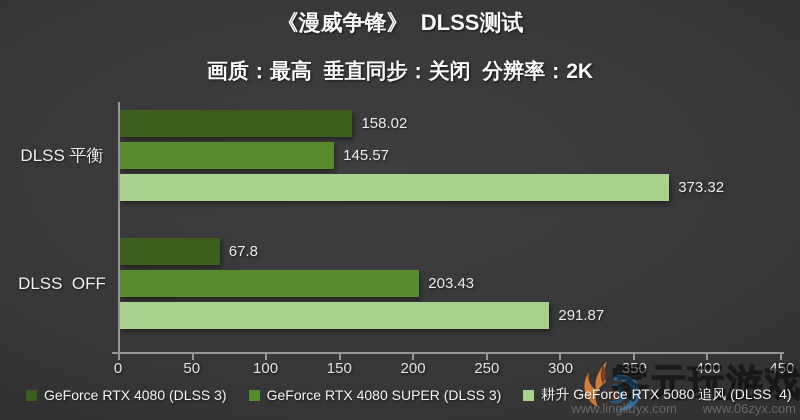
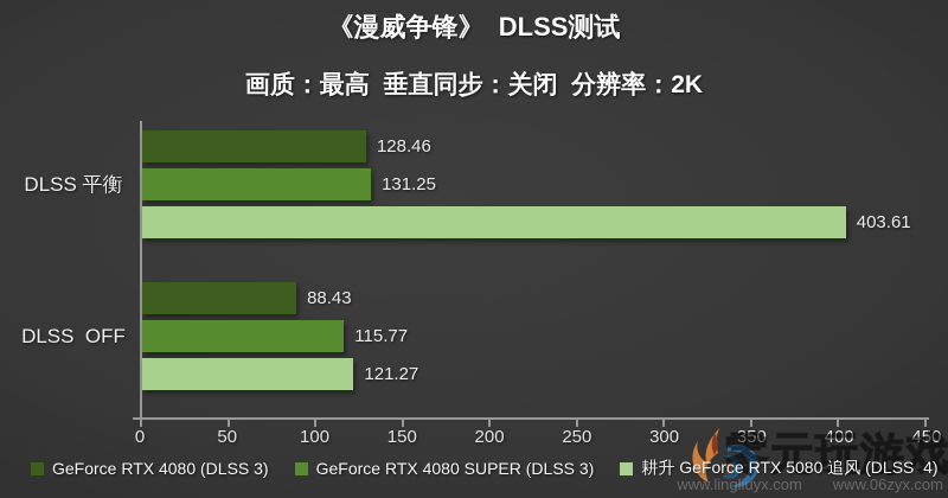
GeForce RTX 4080 (DLSS 3)/DLSS 平衡: 158.02 -> 128.46
GeForce RTX 4080 SUPER (DLSS 3)/DLSS 平衡: 145.57 -> 131.25
耕升 GeForce RTX 5080 追风 (DLSS 4)/DLSS 平衡: 373.32 -> 403.61
GeForce RTX 4080 (DLSS 3)/DLSS OFF: 67.8 -> 88.43
GeForce RTX 4080 SUPER (DLSS 3)/DLSS OFF: 203.43 -> 115.77
耕升 GeForce RTX 5080 追风 (DLSS 4)/DLSS OFF: 291.87 -> 121.27
